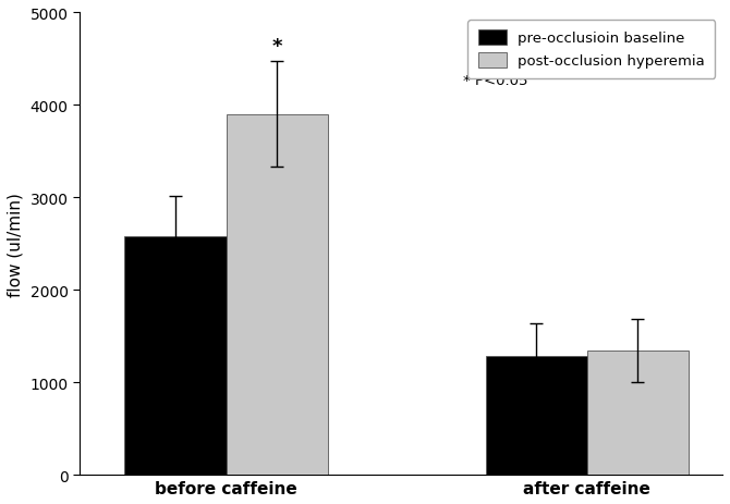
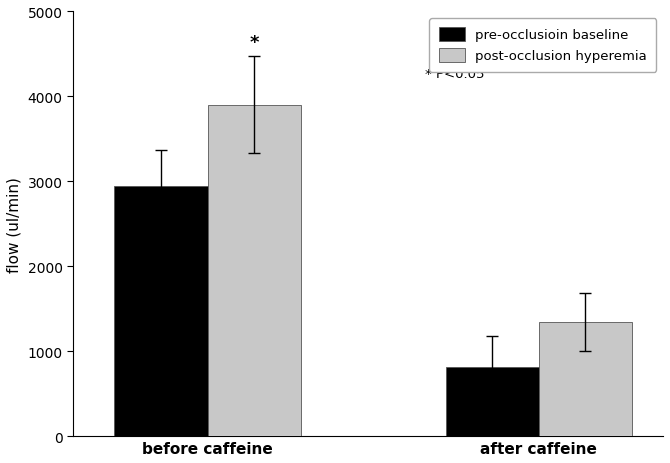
pre-occlusioin baseline/before caffeine: 2580 -> 2940
pre-occlusioin baseline/after caffeine: 1280 -> 820
